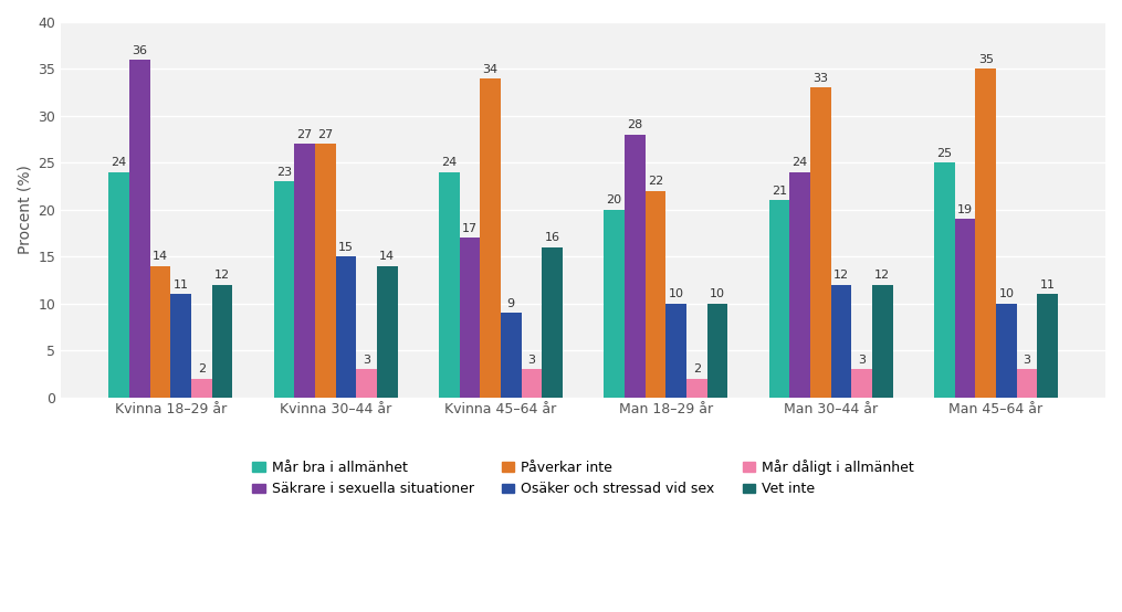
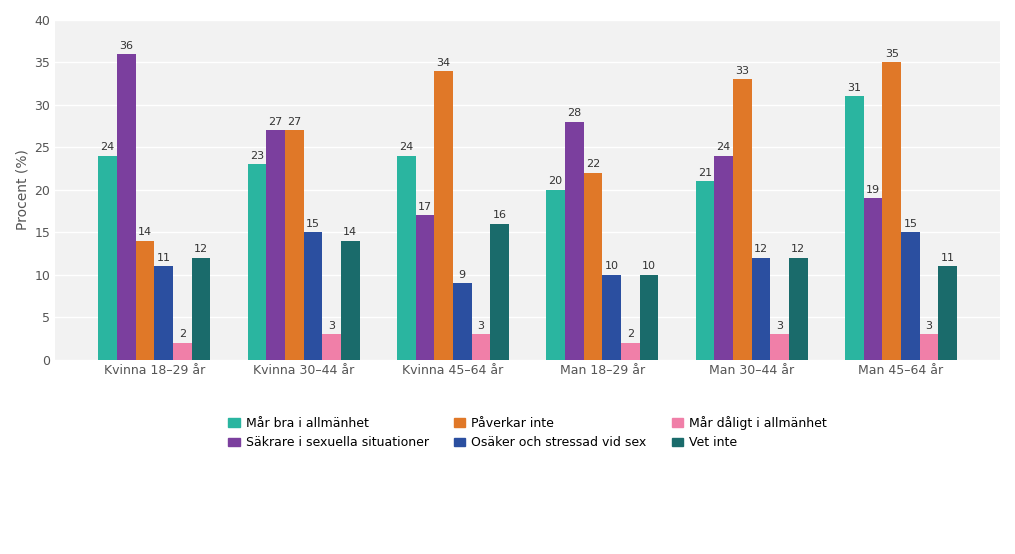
Mår bra i allmänhet/Man 45–64 år: 25 -> 31
Osäker och stressad vid sex/Man 45–64 år: 10 -> 15
